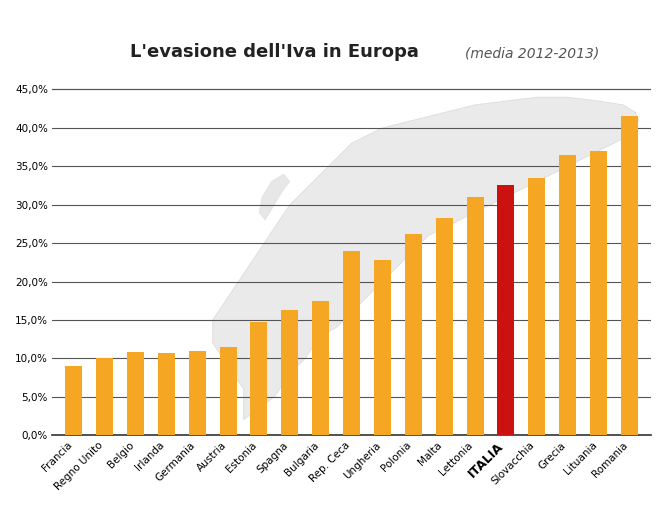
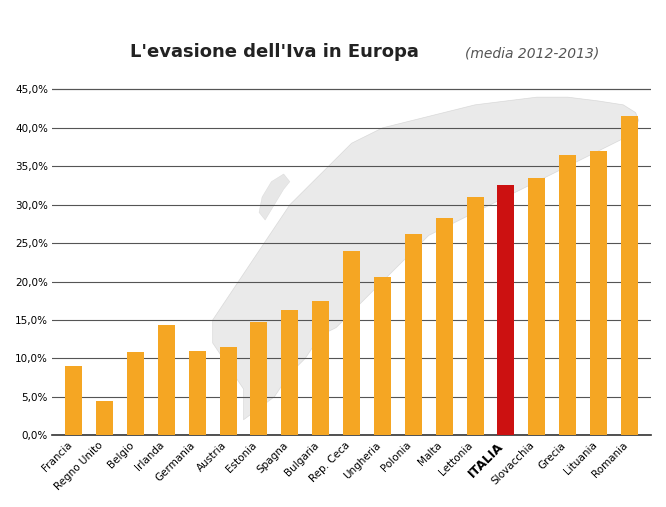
Regno Unito: 10,0% -> 4,4%
Irlanda: 10,7% -> 14,4%
Ungheria: 22,8% -> 20,6%
